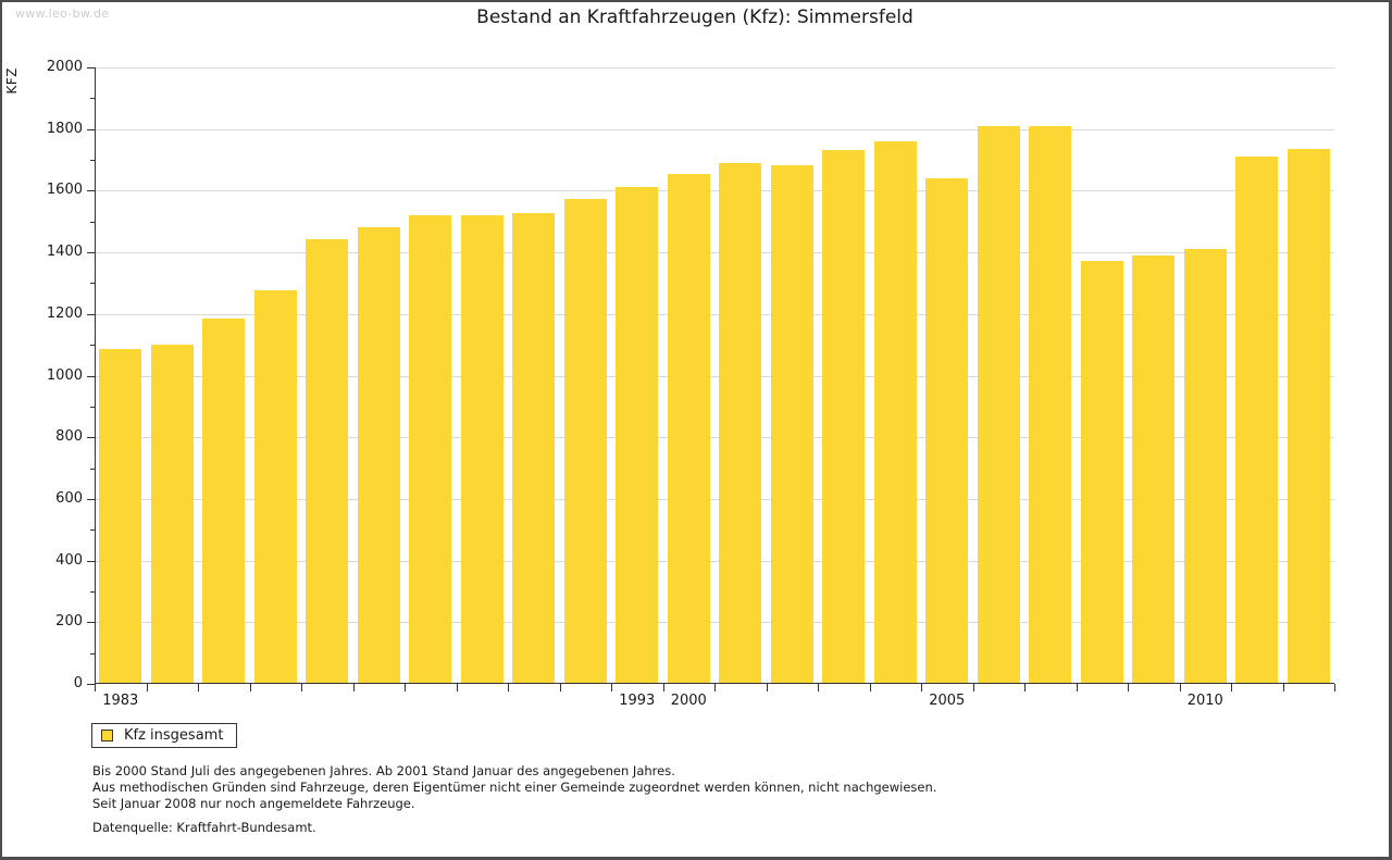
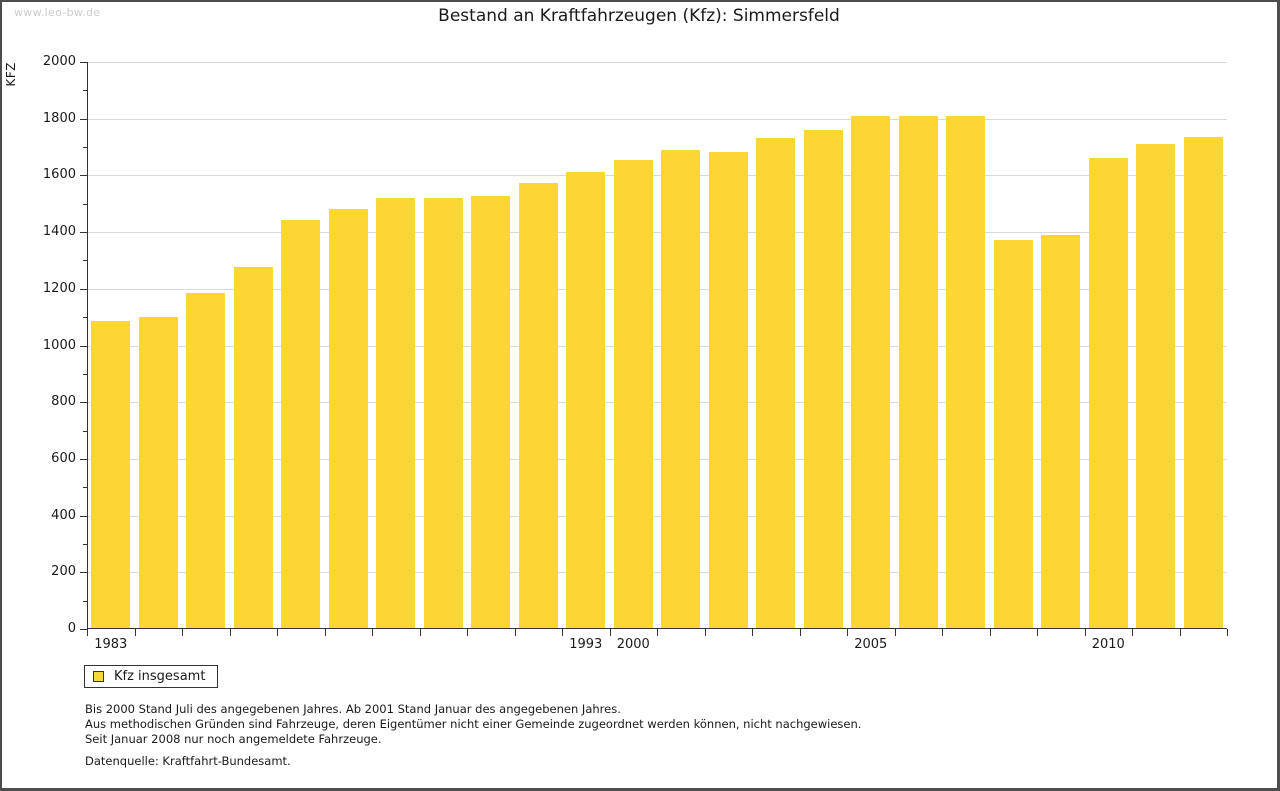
2005: 1640 -> 1810
2010: 1410 -> 1660
